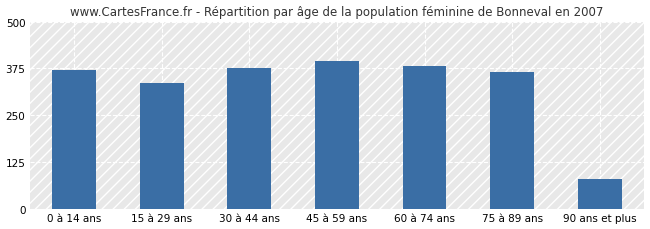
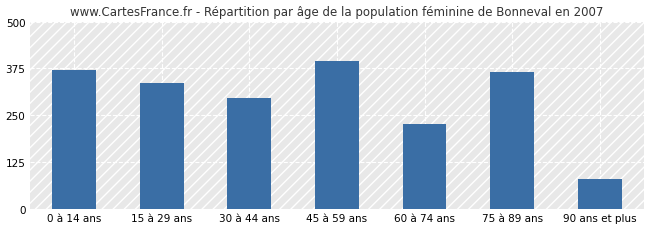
30 à 44 ans: 375 -> 295
60 à 74 ans: 380 -> 225
